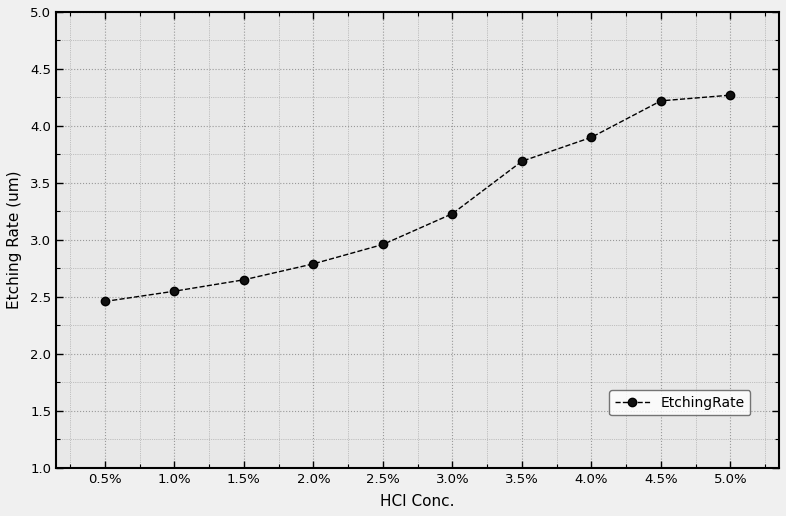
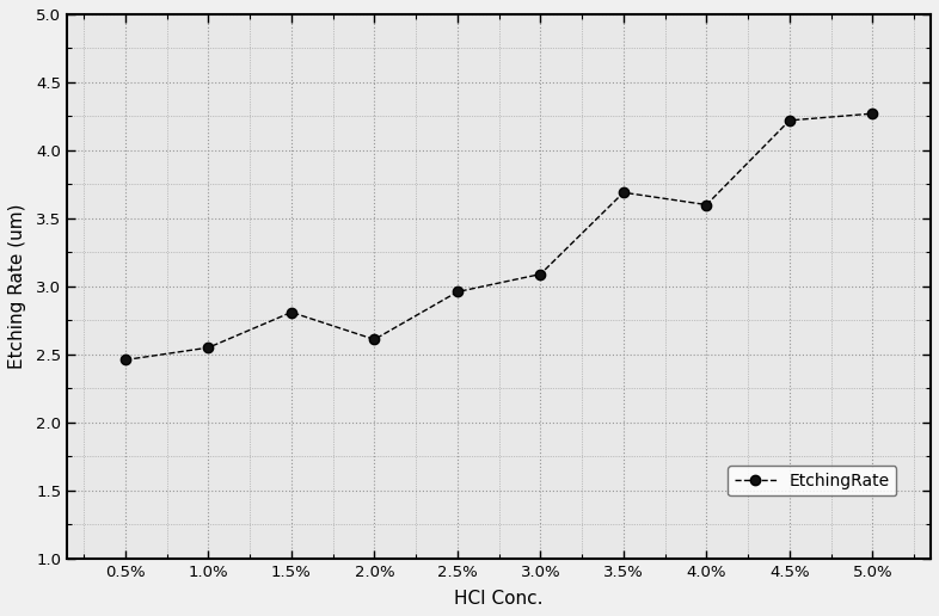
1.5%: 2.65 -> 2.81
2.0%: 2.79 -> 2.61
3.0%: 3.23 -> 3.09
4.0%: 3.90 -> 3.60
